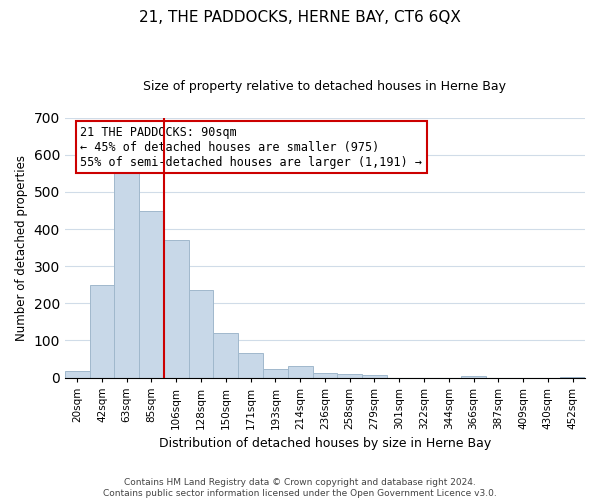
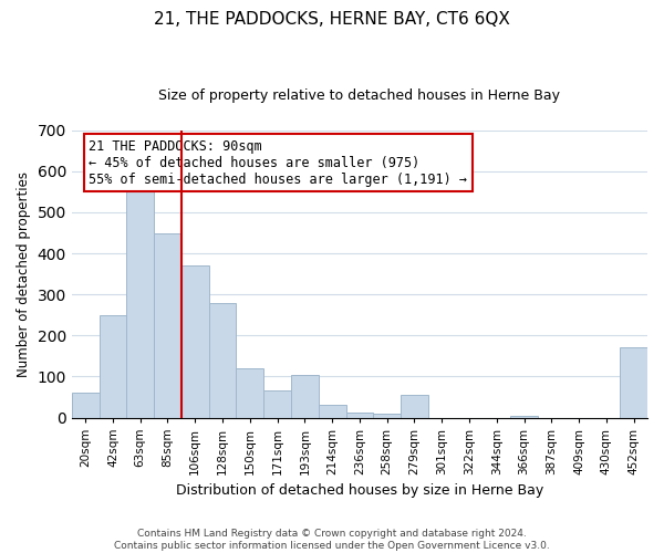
20sqm: 18 -> 60
128sqm: 237 -> 280
193sqm: 24 -> 105
279sqm: 8 -> 55
452sqm: 2 -> 170
